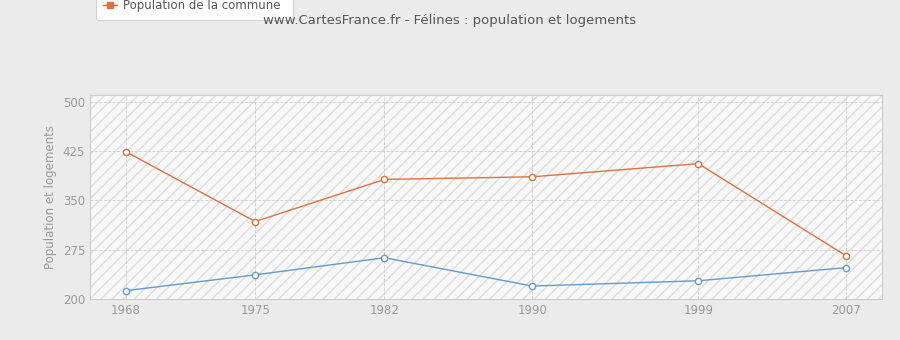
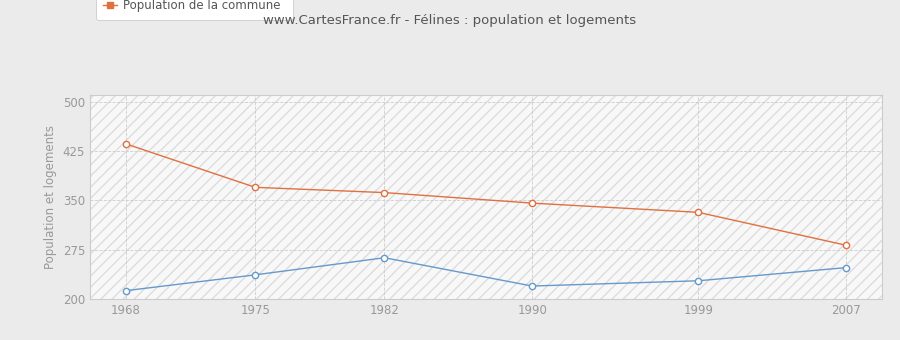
Population de la commune/1968: 424 -> 436
Population de la commune/1975: 318 -> 370
Population de la commune/1982: 382 -> 362
Population de la commune/1990: 386 -> 346
Population de la commune/1999: 406 -> 332
Population de la commune/2007: 266 -> 282
